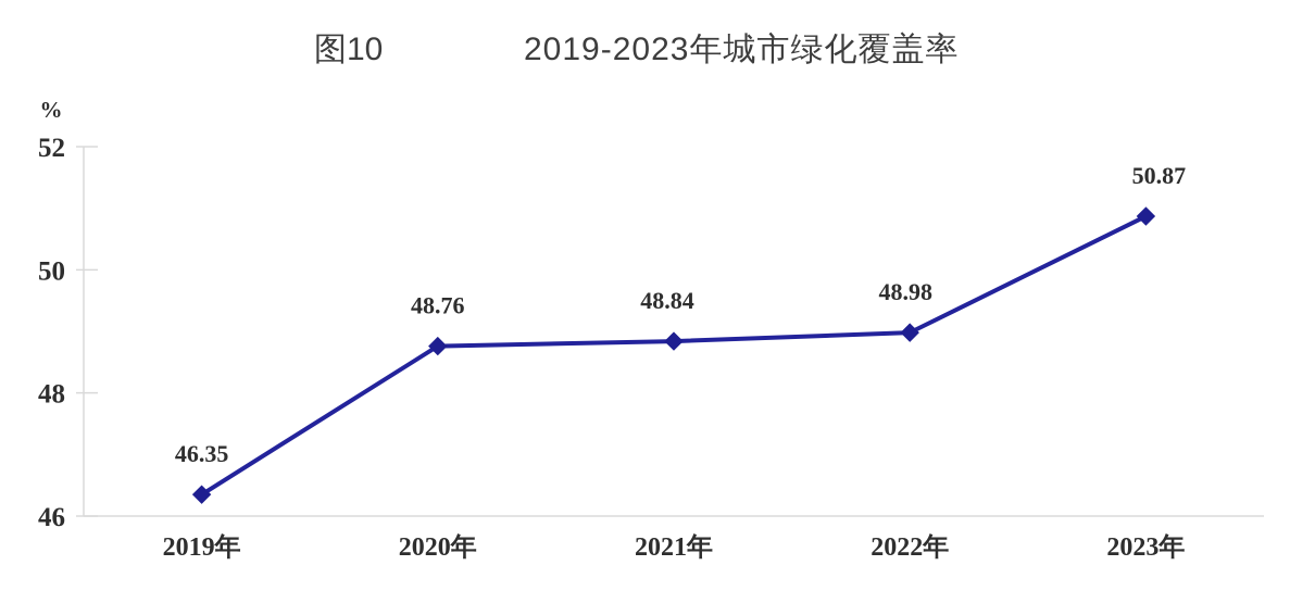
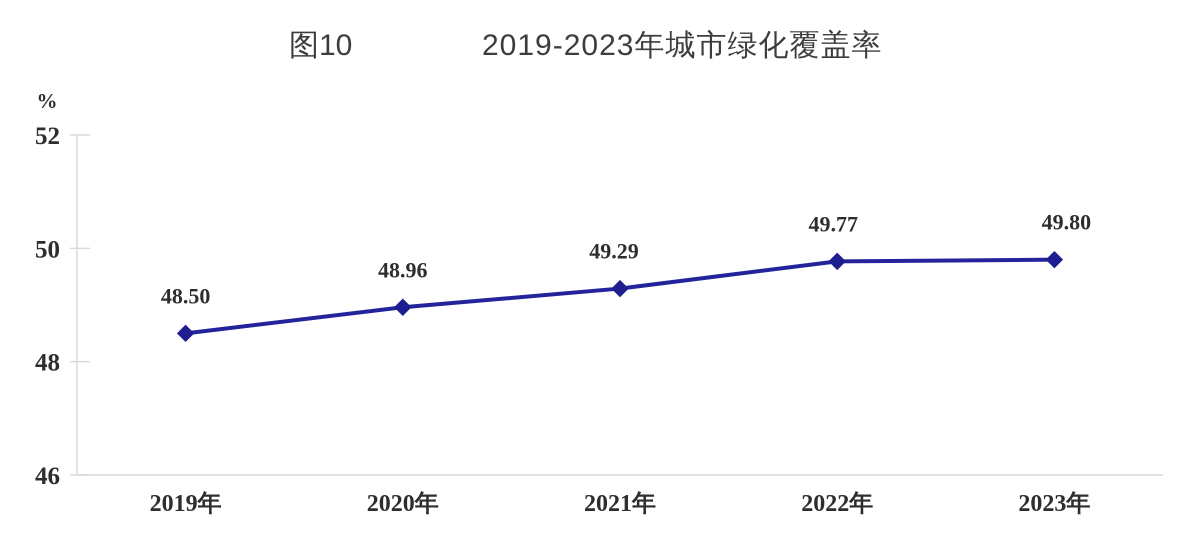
2019年: 46.35 -> 48.50
2020年: 48.76 -> 48.96
2021年: 48.84 -> 49.29
2022年: 48.98 -> 49.77
2023年: 50.87 -> 49.80
